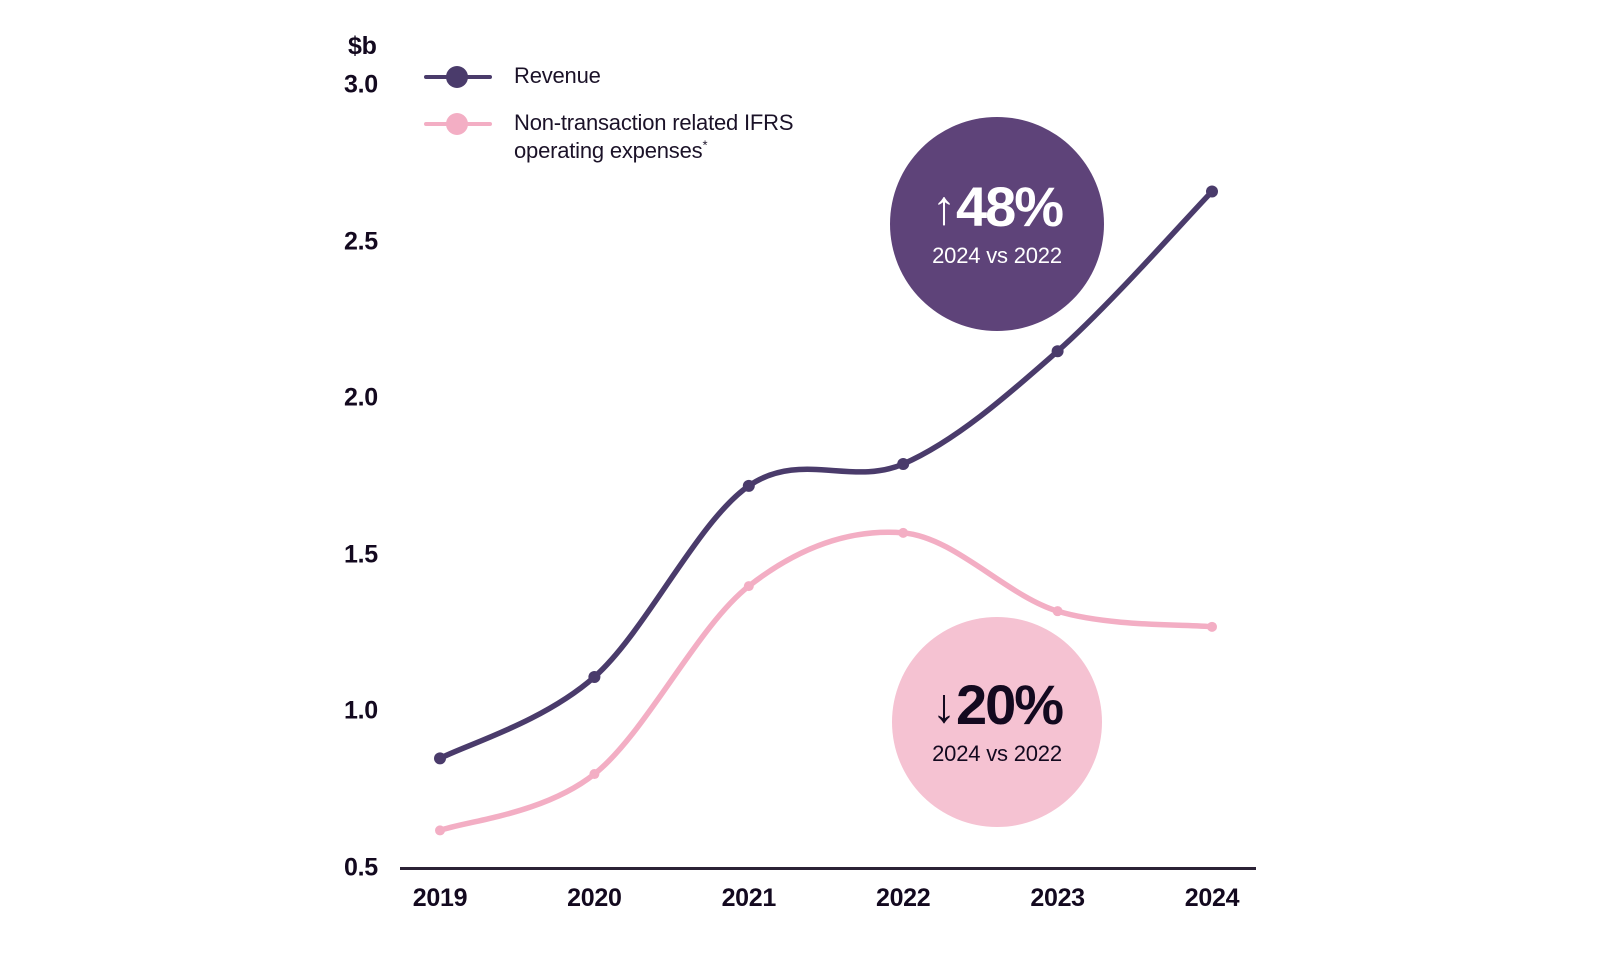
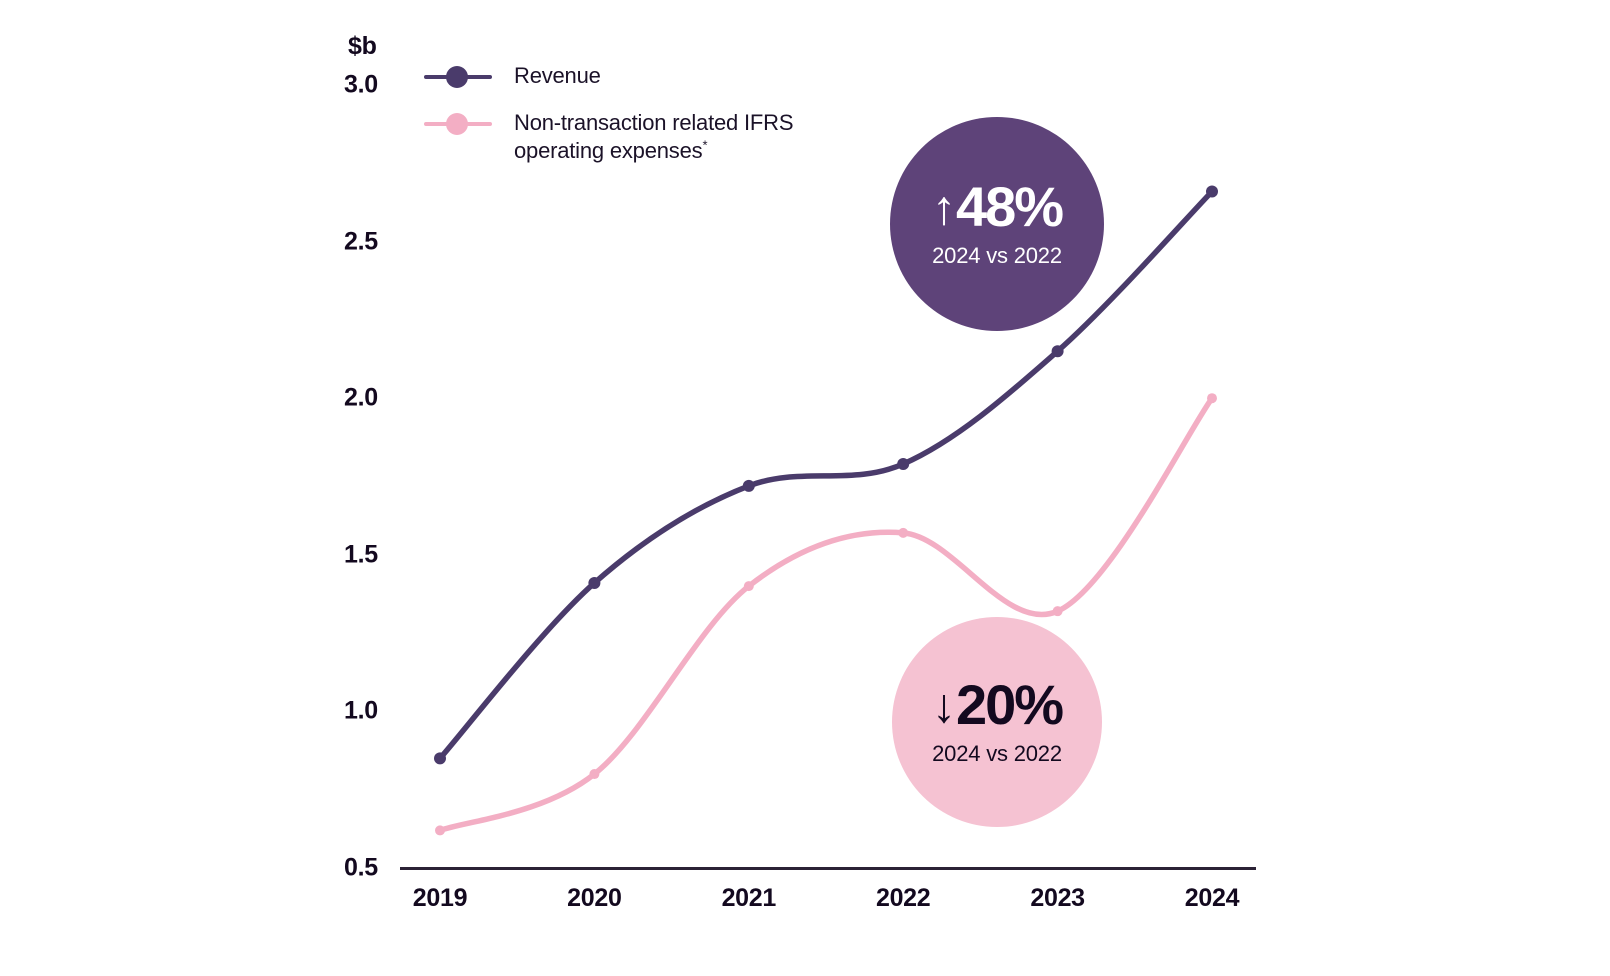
Revenue/2020: 1.11 -> 1.41
Non-transaction related IFRS operating expenses/2024: 1.27 -> 2.00
